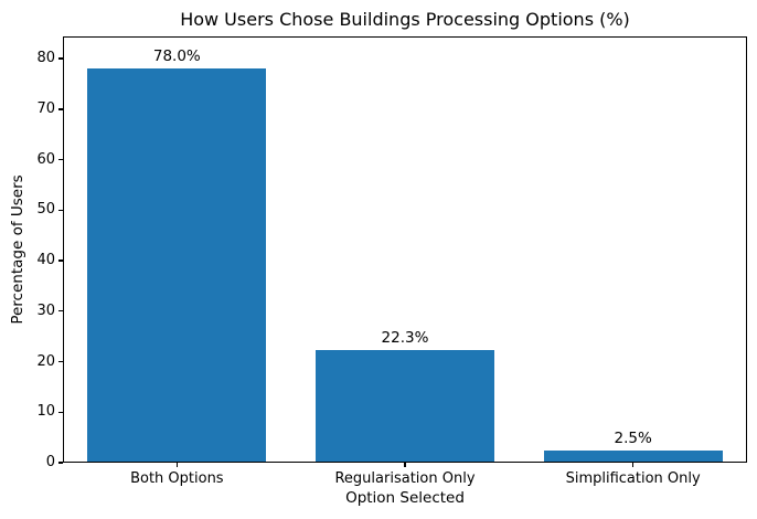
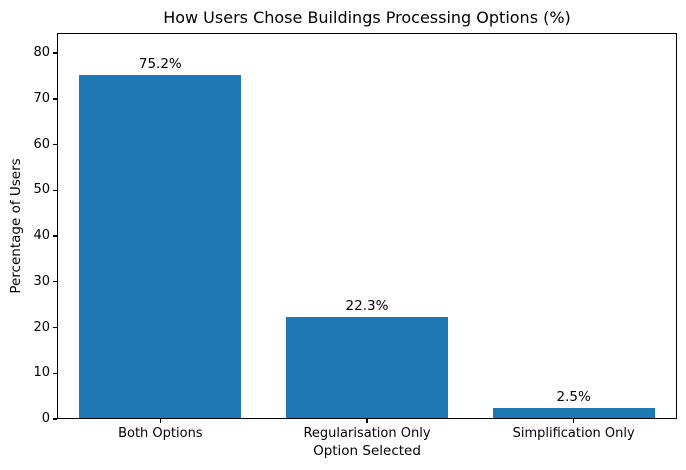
Both Options: 78.0% -> 75.2%
